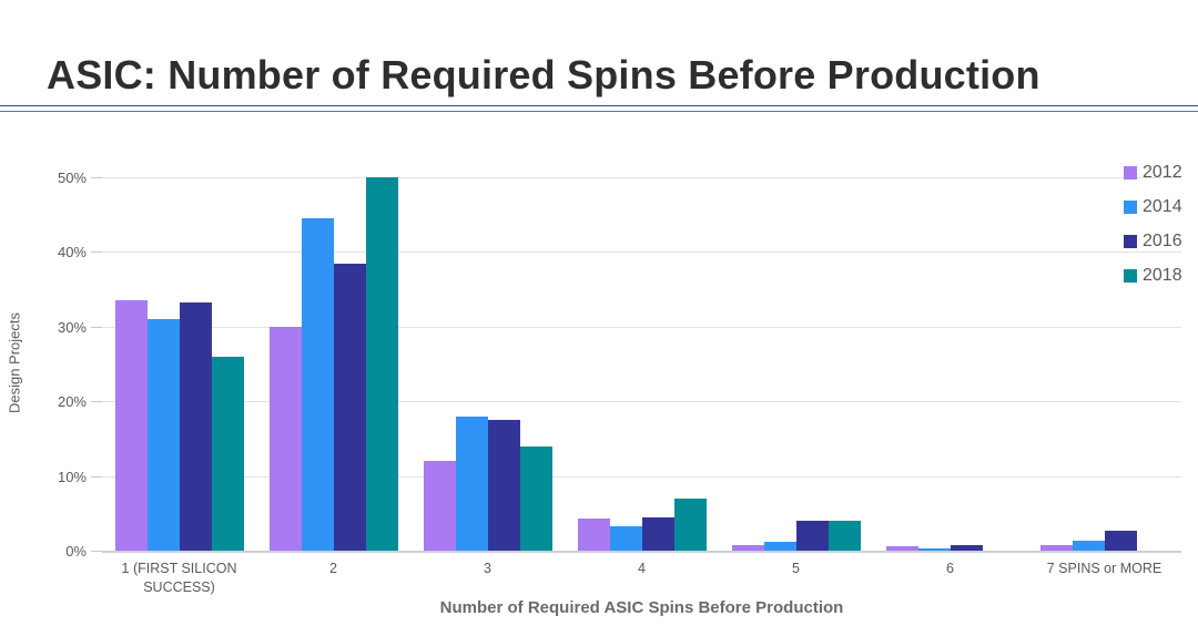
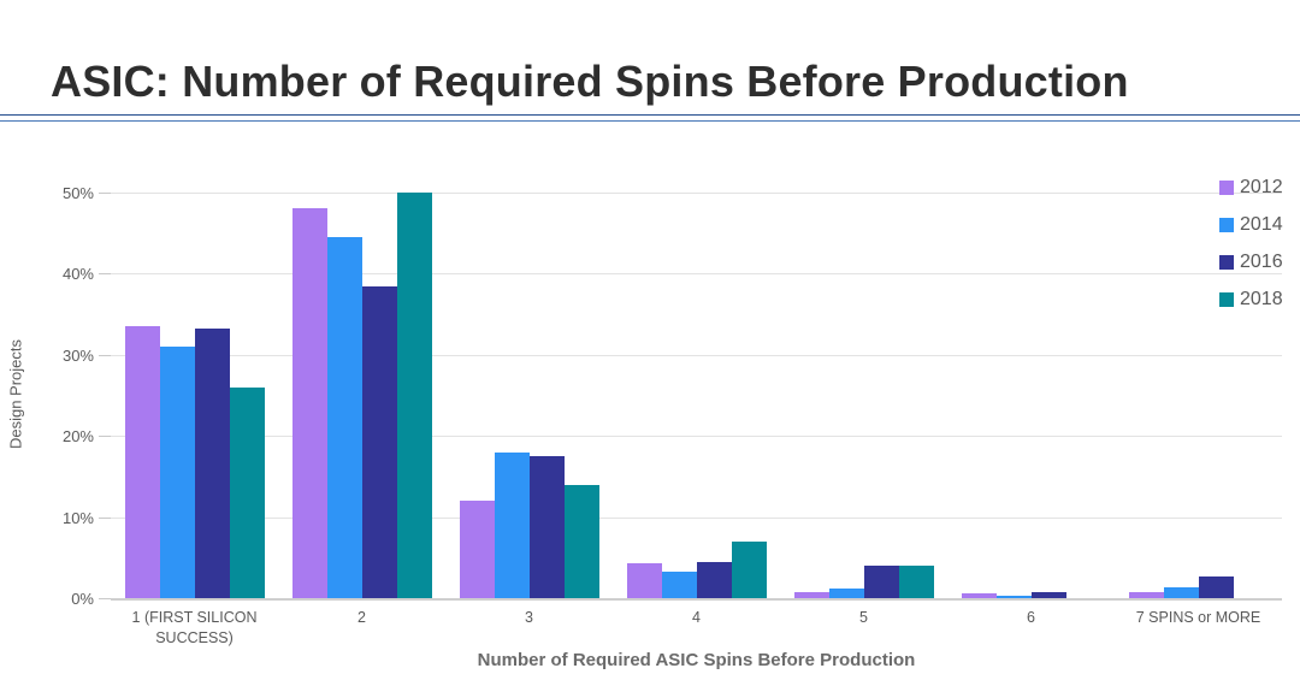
2012/2: 30% -> 48%
